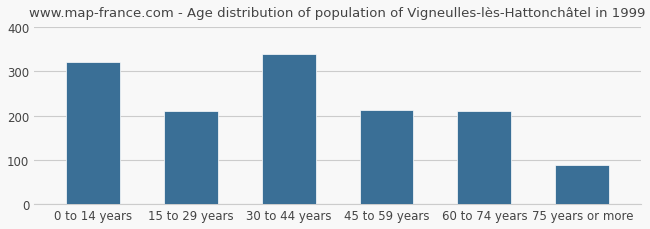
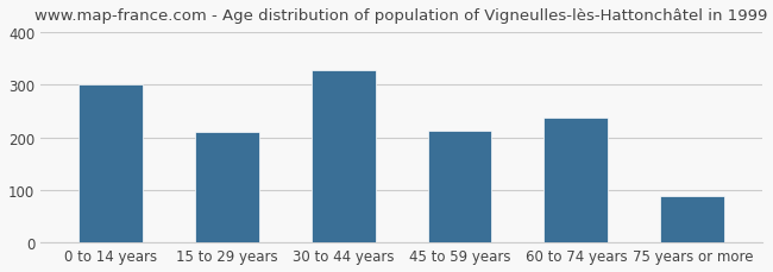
0 to 14 years: 320 -> 300
30 to 44 years: 340 -> 328
60 to 74 years: 210 -> 238
